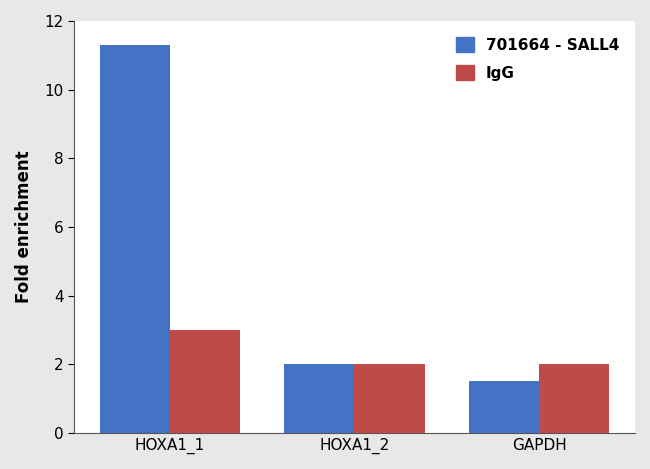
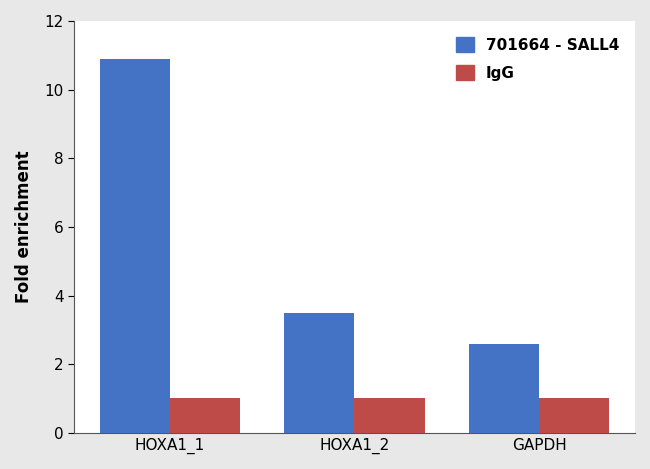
701664 - SALL4/HOXA1_1: 11.3 -> 10.9
IgG/HOXA1_1: 3 -> 1
701664 - SALL4/HOXA1_2: 2.0 -> 3.5
IgG/HOXA1_2: 2 -> 1
701664 - SALL4/GAPDH: 1.5 -> 2.6
IgG/GAPDH: 2 -> 1
